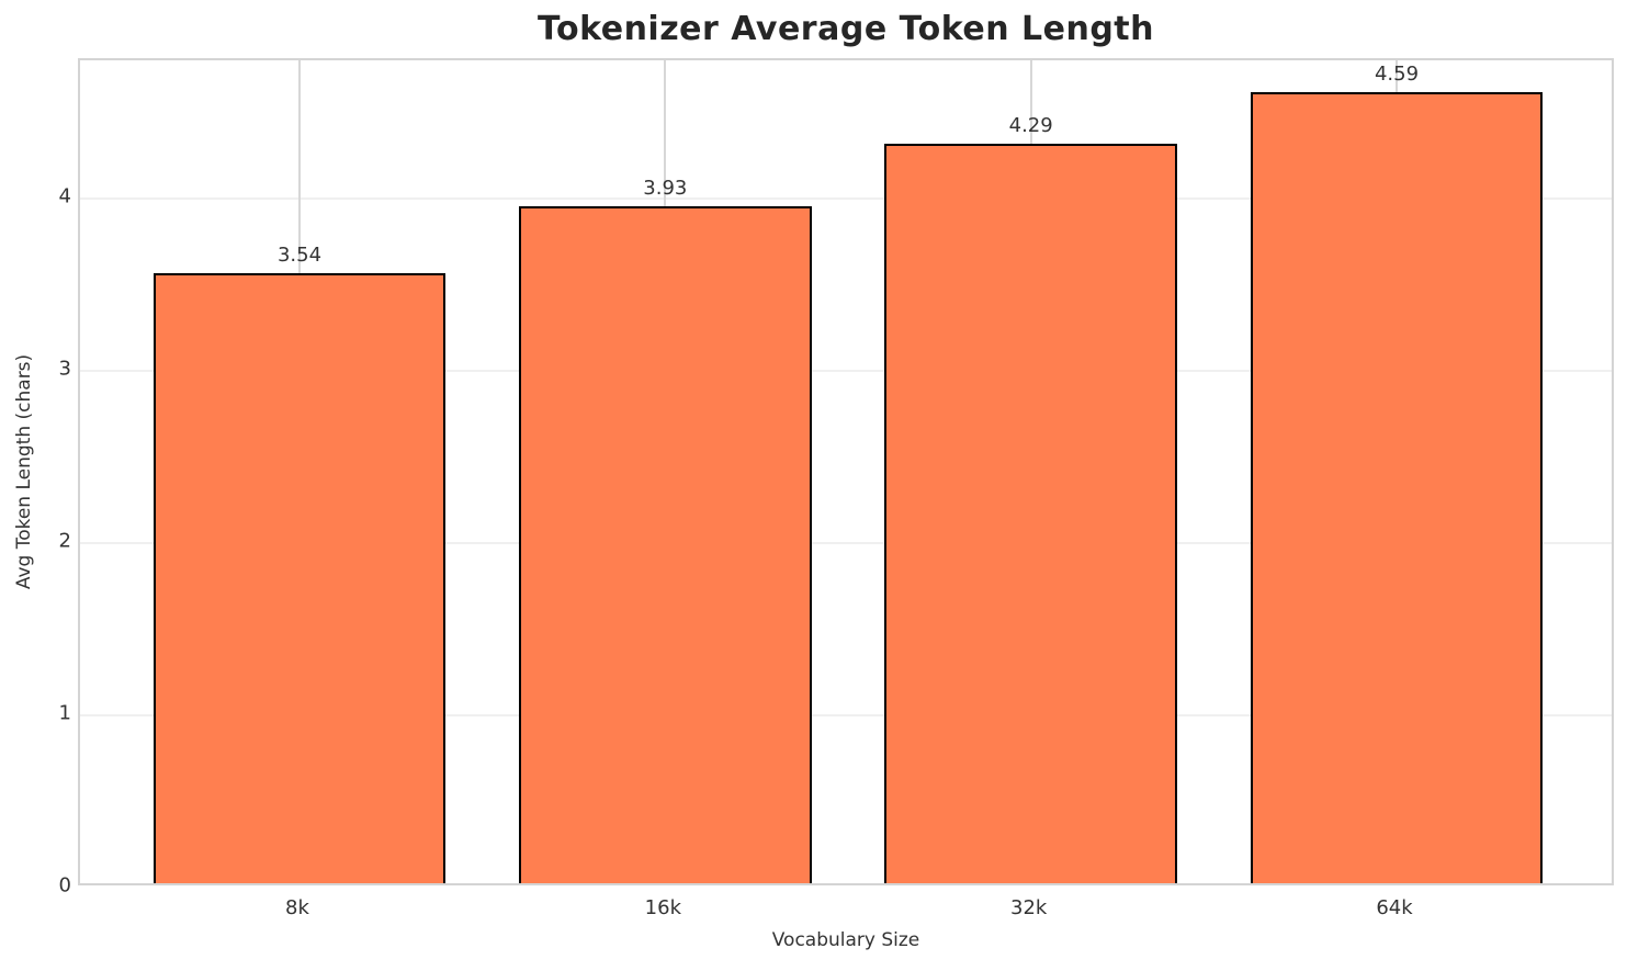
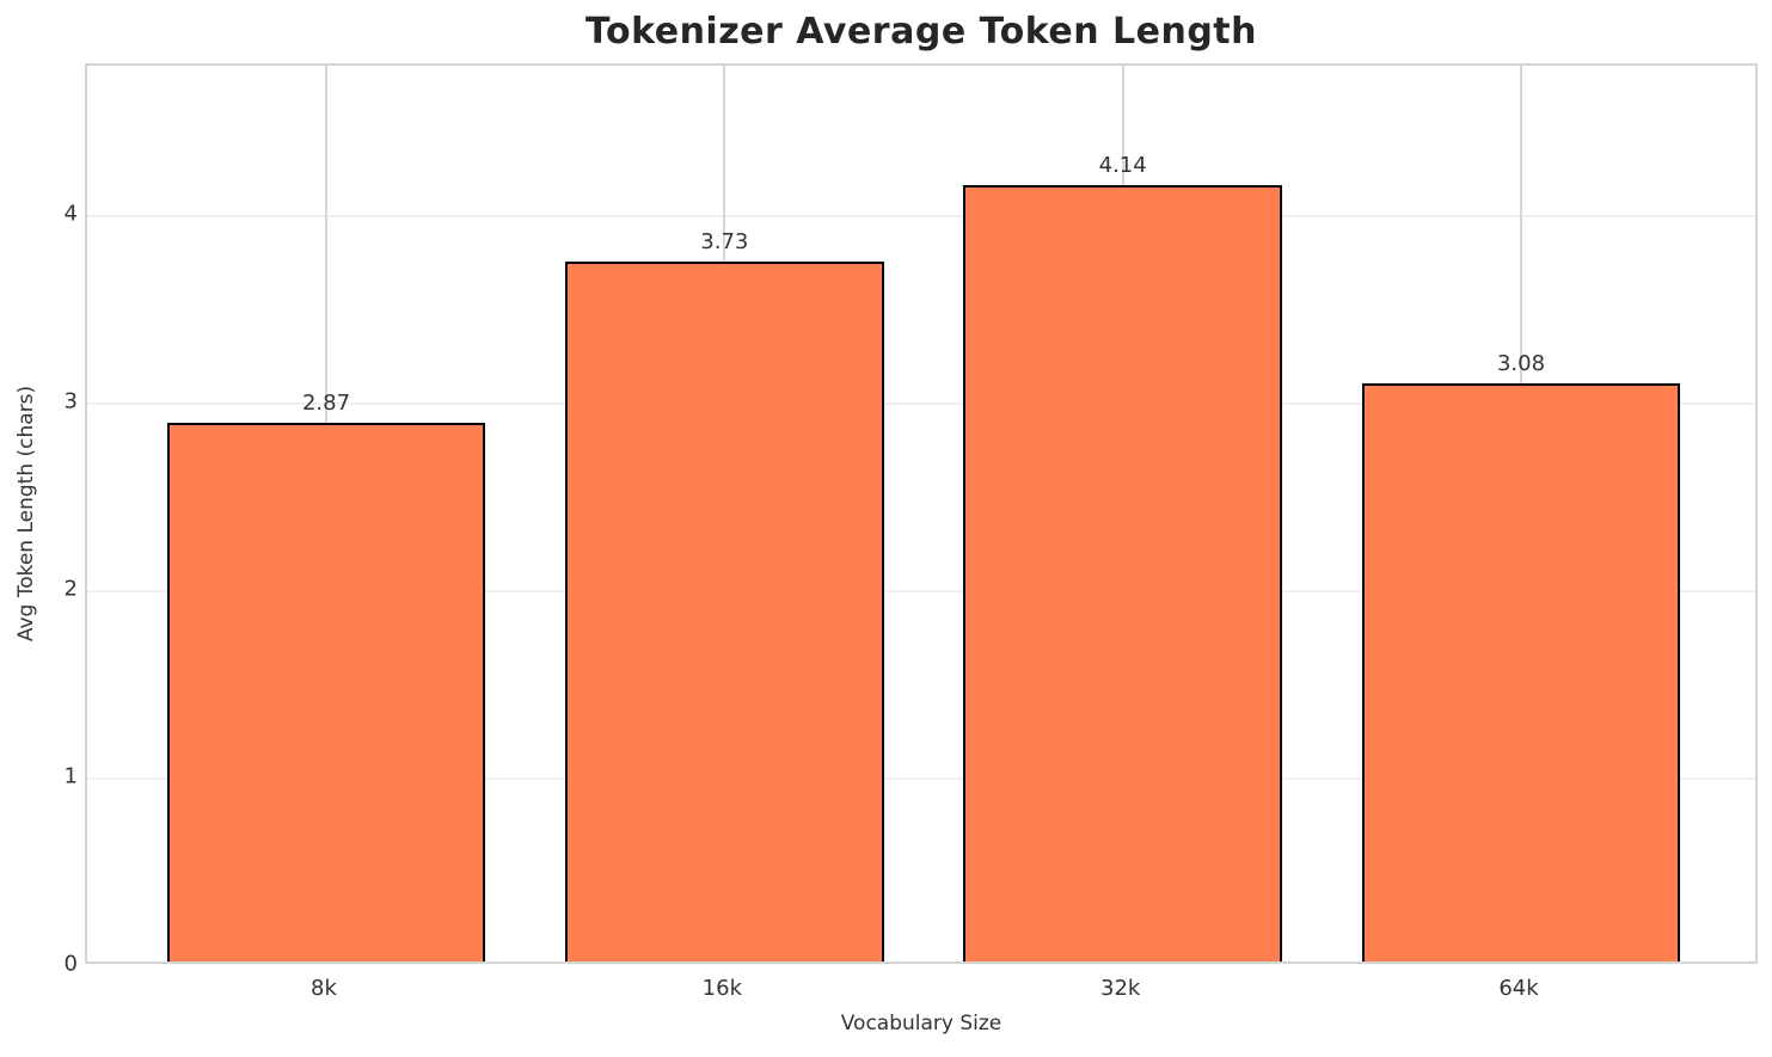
8k: 3.54 -> 2.87
16k: 3.93 -> 3.73
32k: 4.29 -> 4.14
64k: 4.59 -> 3.08
